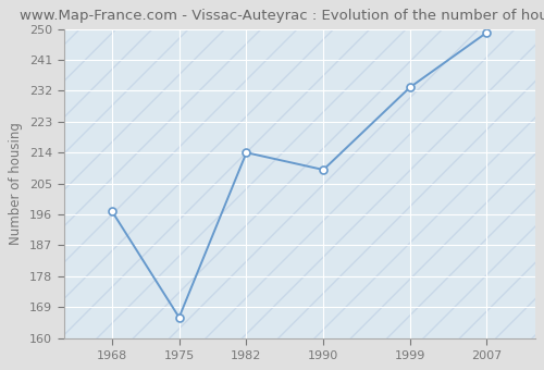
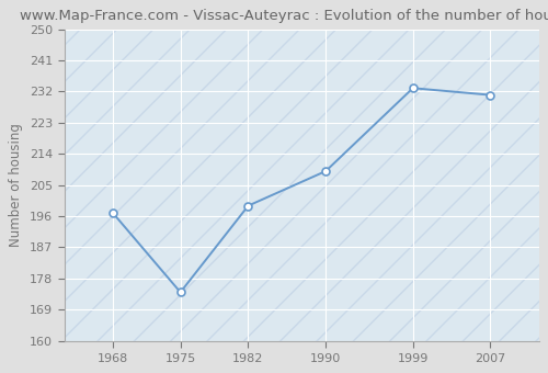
1975: 166 -> 174
1982: 214 -> 199
2007: 249 -> 231
